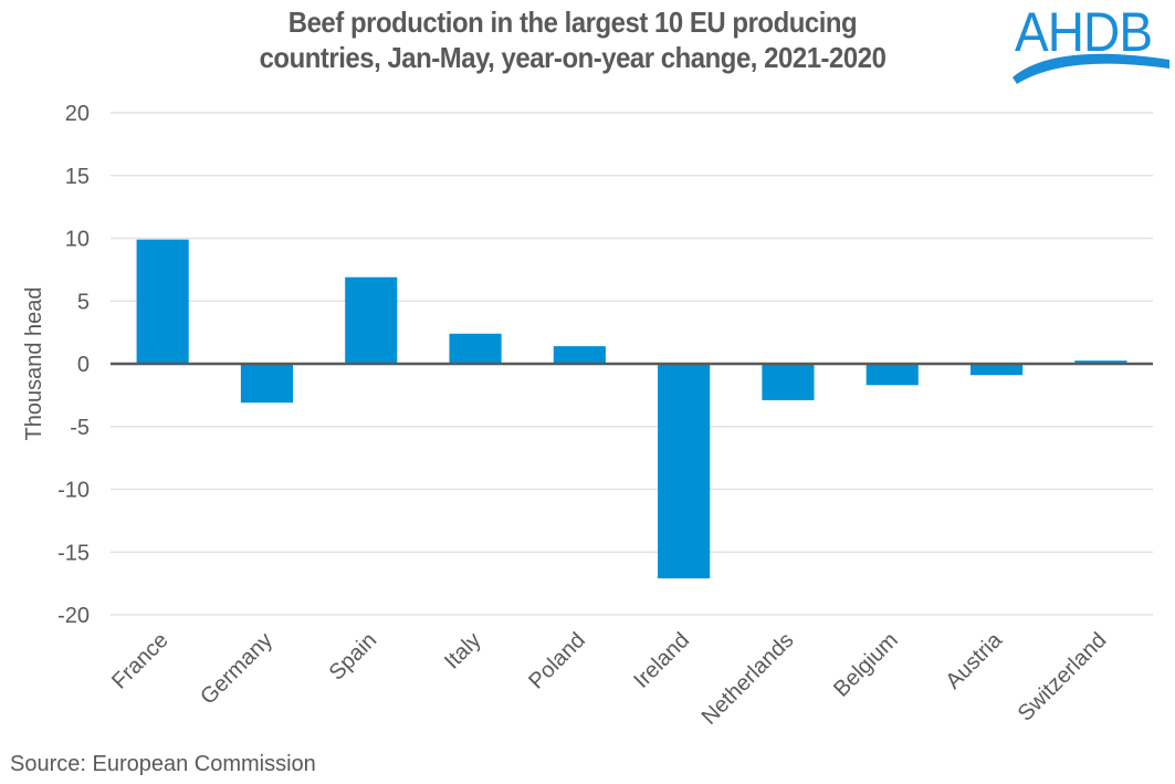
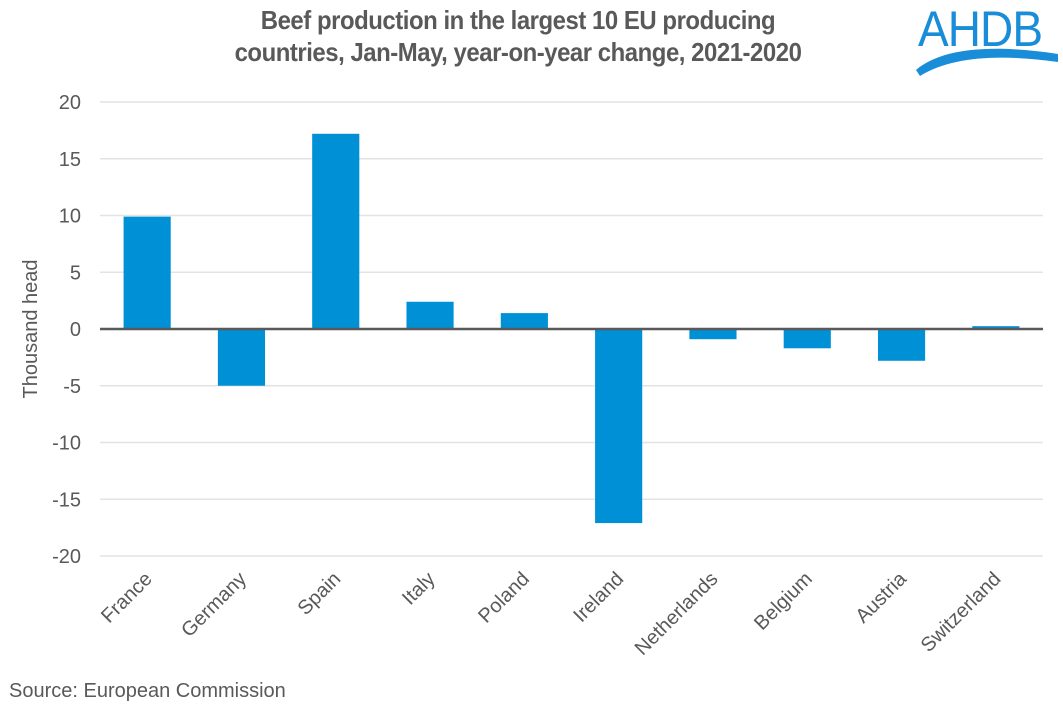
Germany: -3.1 -> -5.0
Spain: 6.9 -> 17.2
Netherlands: -2.9 -> -0.9
Austria: -0.9 -> -2.8
